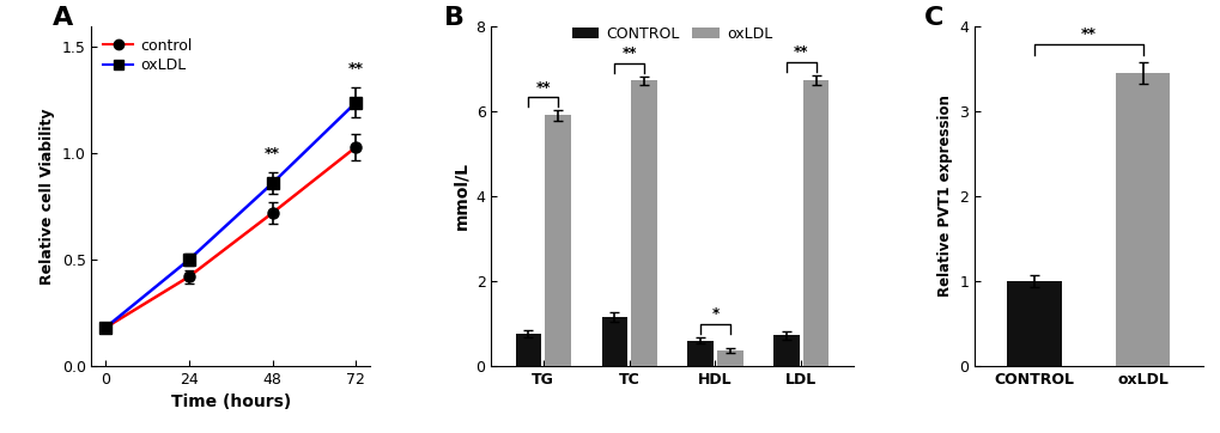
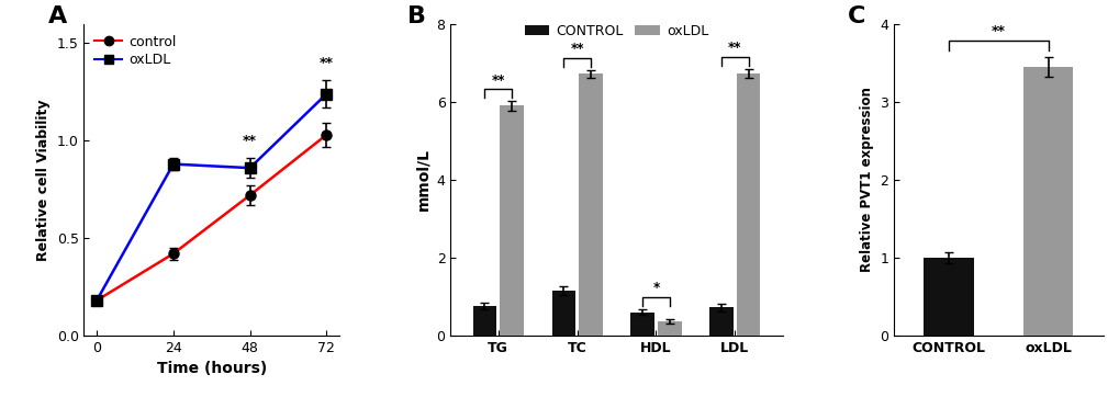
oxLDL/24: 0.50 -> 0.88
